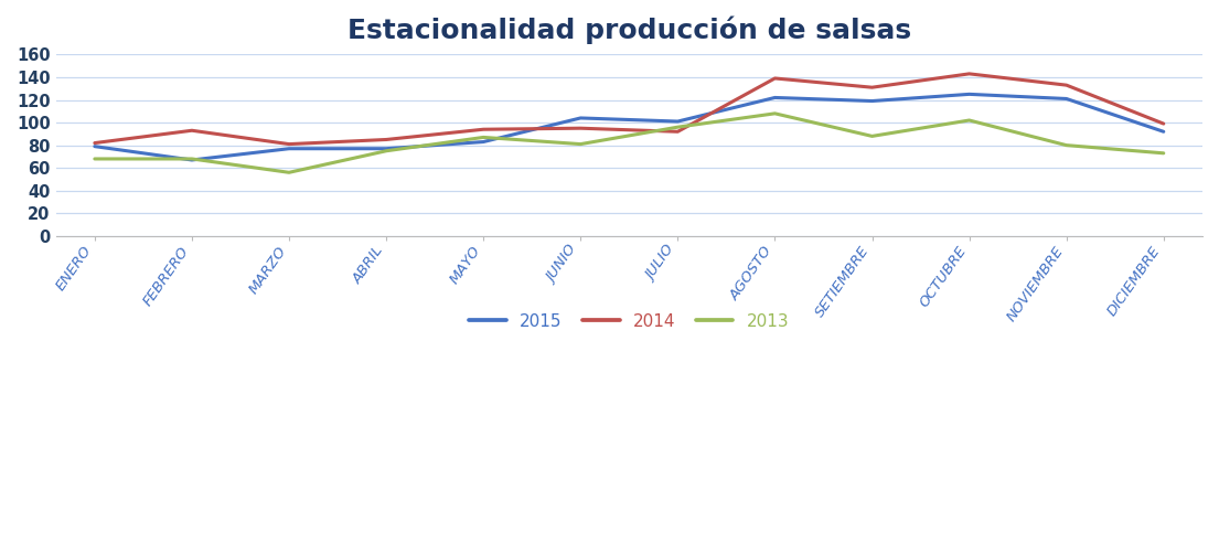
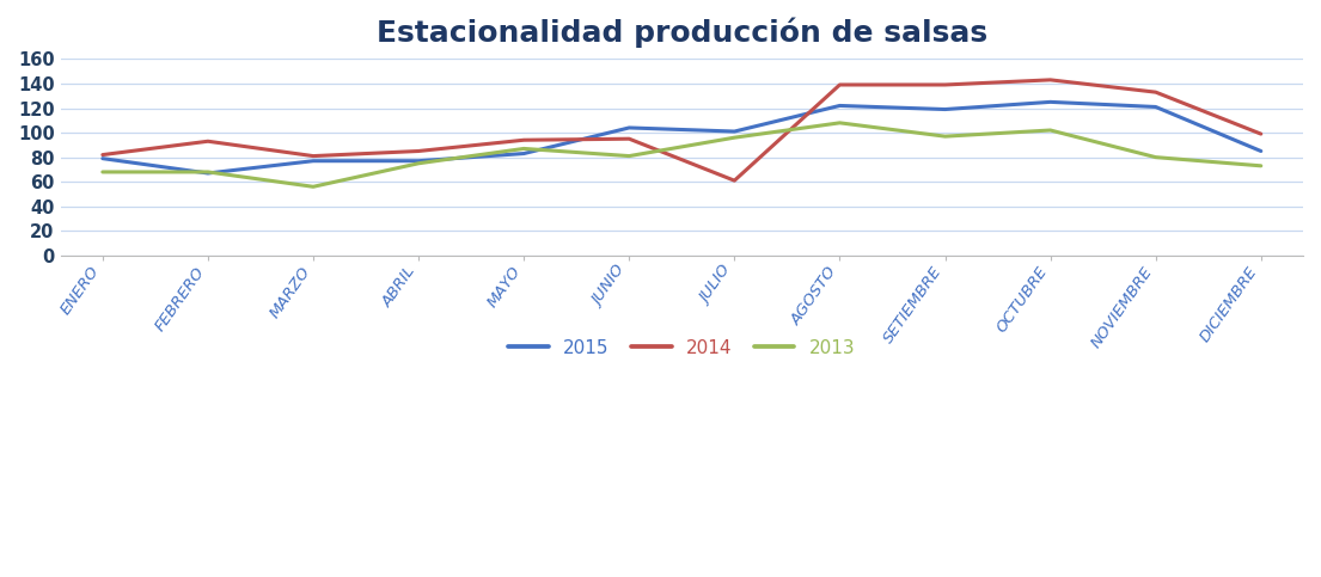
2014/JULIO: 92 -> 61
2014/SETIEMBRE: 131 -> 139
2013/SETIEMBRE: 88 -> 97
2015/DICIEMBRE: 92 -> 85
